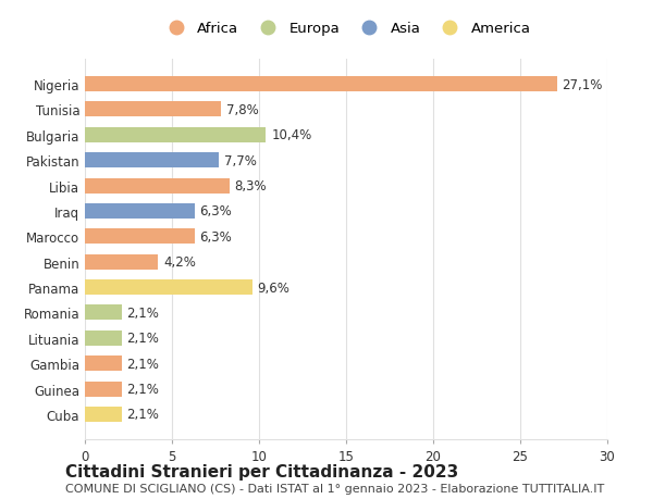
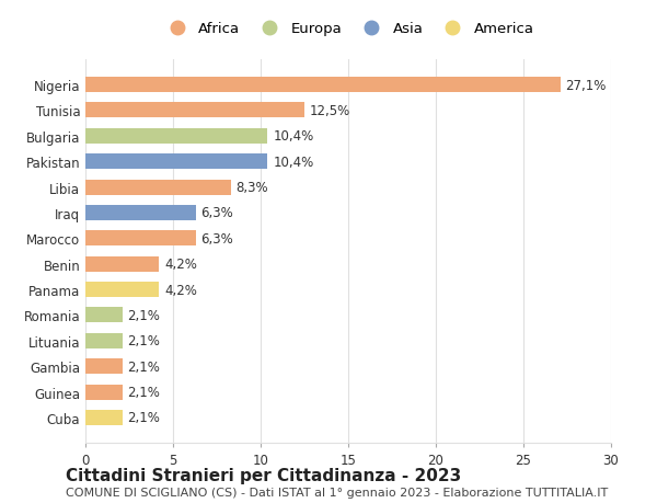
Tunisia: 7,8% -> 12,5%
Pakistan: 7,7% -> 10,4%
Panama: 9,6% -> 4,2%
